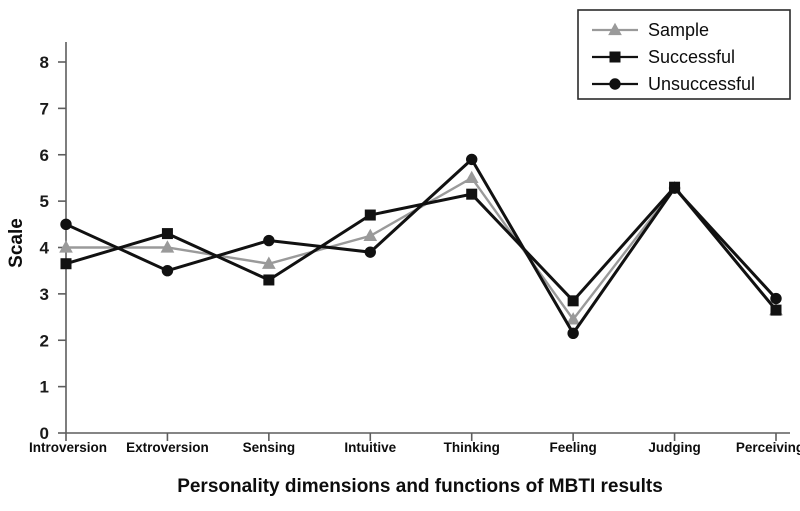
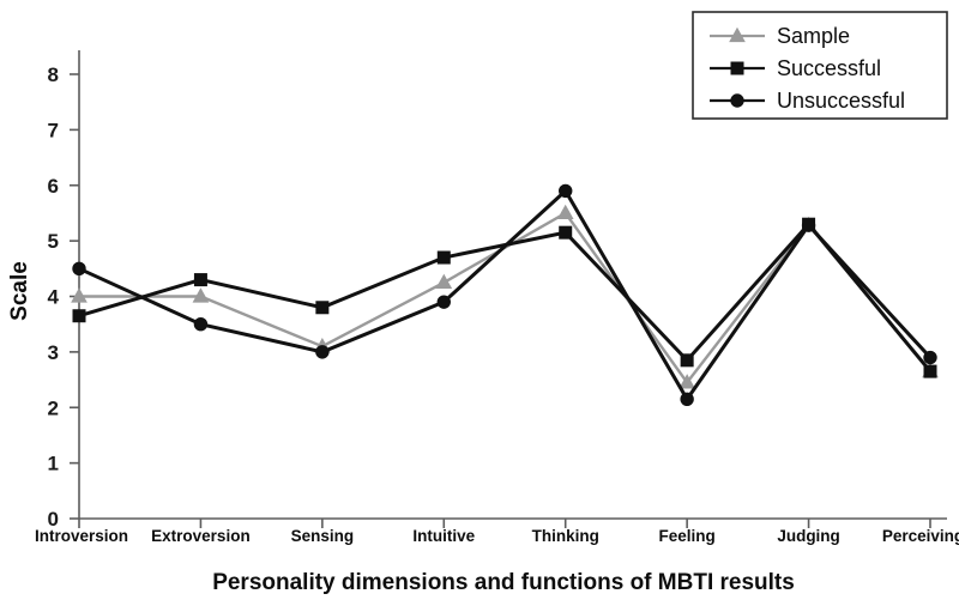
Sample/Sensing: 3.6 -> 3.1
Successful/Sensing: 3.3 -> 3.8
Unsuccessful/Sensing: 4.2 -> 3.0
